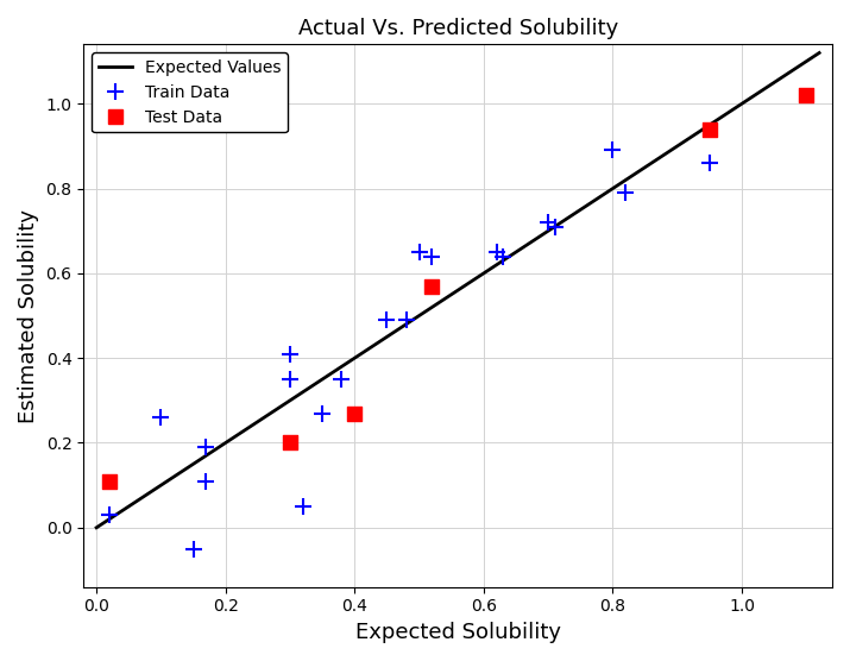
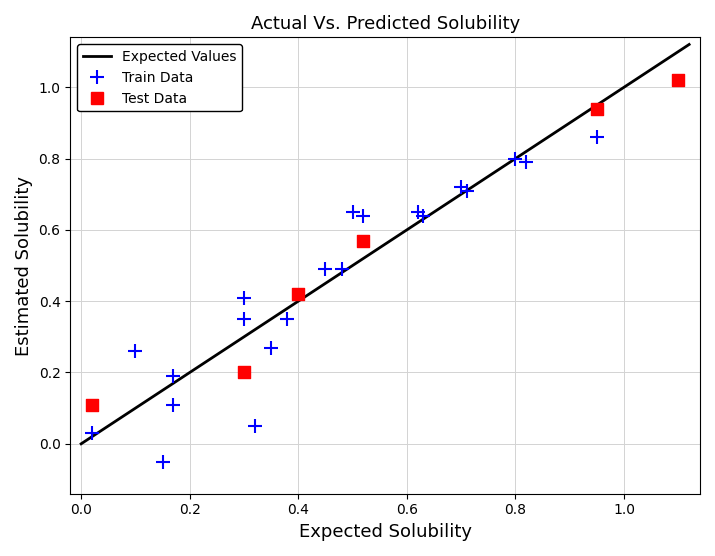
Test Data/0.4: 0.27 -> 0.42
Train Data/0.8: 0.89 -> 0.80
